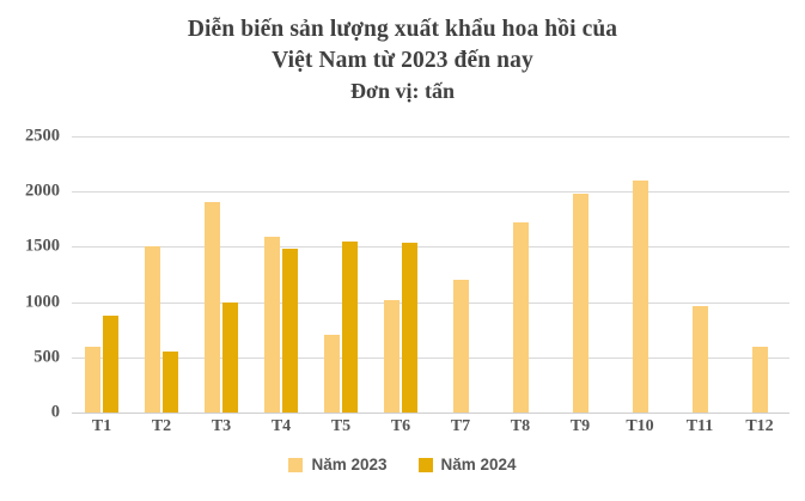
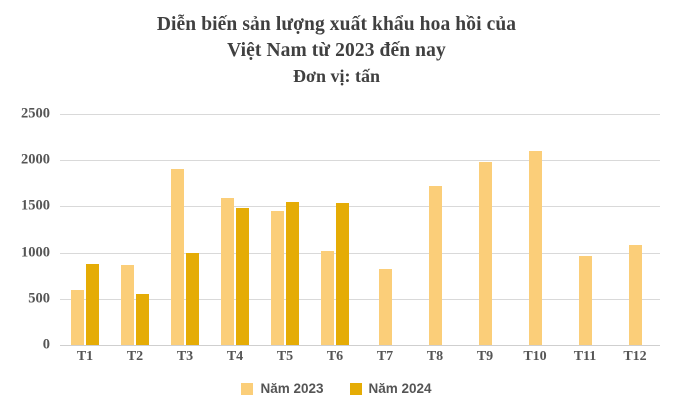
Năm 2023/T2: 1500 -> 900
Năm 2023/T5: 700 -> 1400
Năm 2023/T7: 1200 -> 800
Năm 2023/T12: 600 -> 1100
